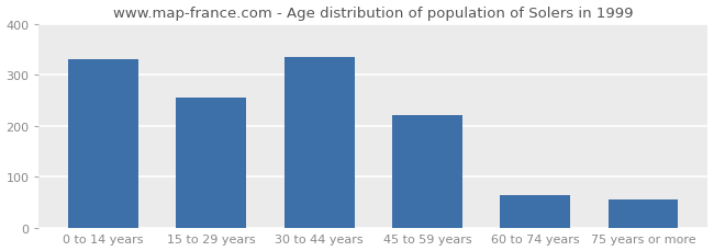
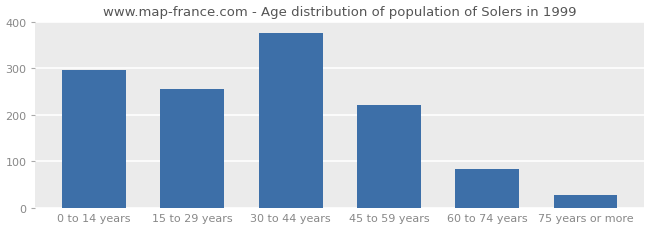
0 to 14 years: 330 -> 295
30 to 44 years: 335 -> 375
60 to 74 years: 65 -> 83
75 years or more: 55 -> 28
